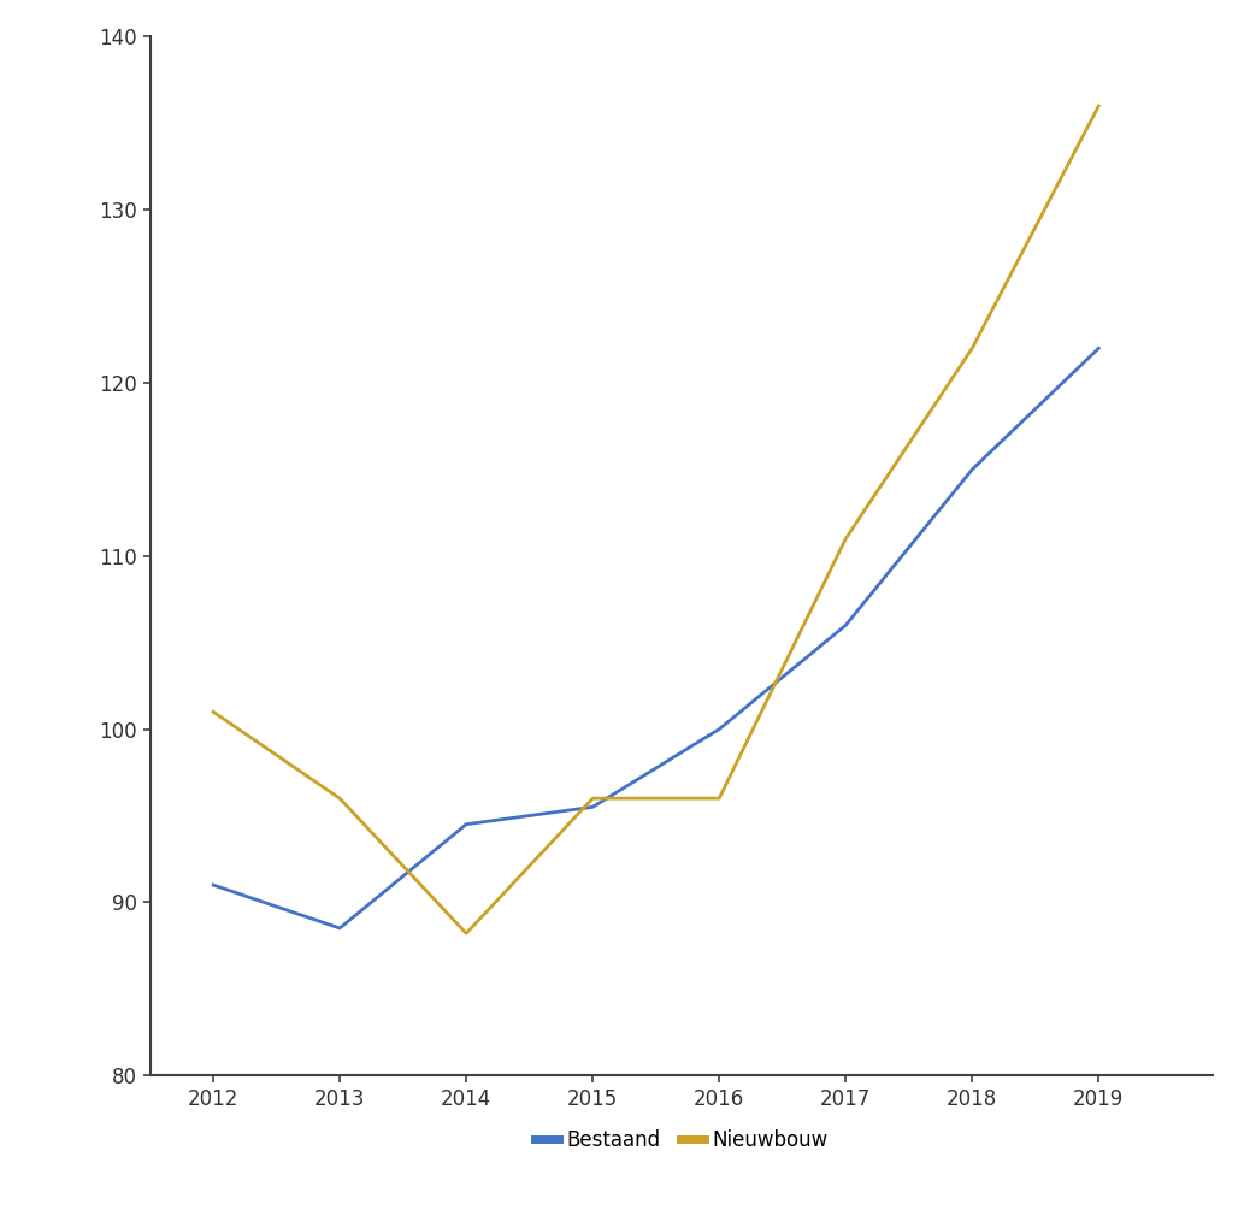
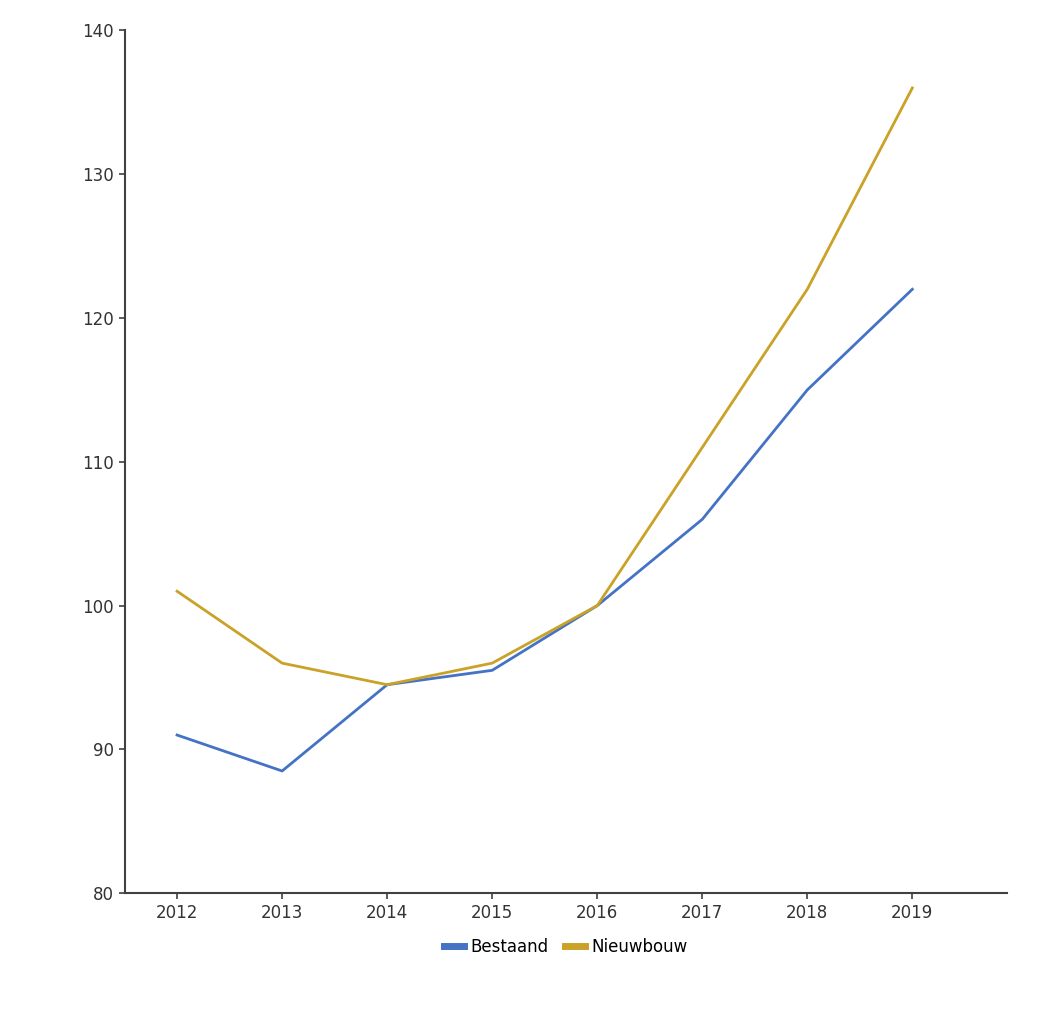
Nieuwbouw/2014: 88.2 -> 94.5
Nieuwbouw/2016: 96.0 -> 100.0
